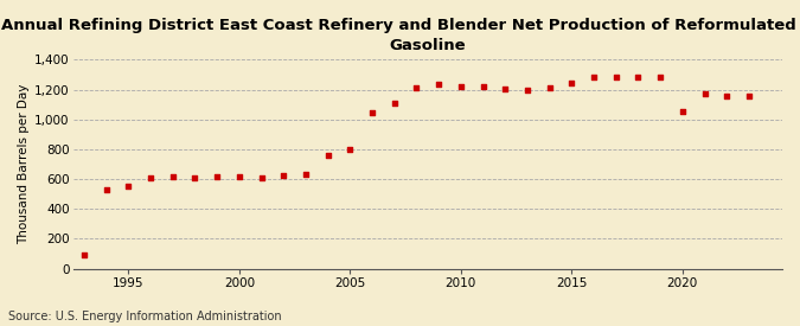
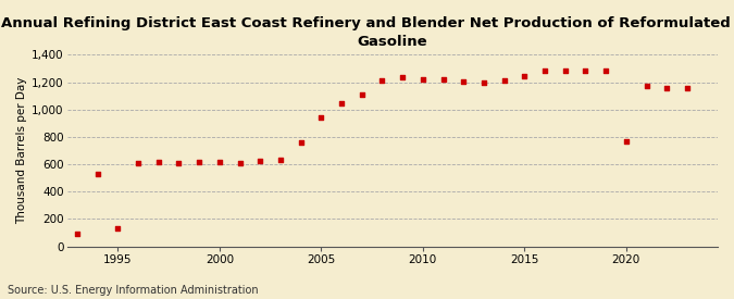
1995: 560 -> 130
2005: 800 -> 940
2020: 1,060 -> 770
